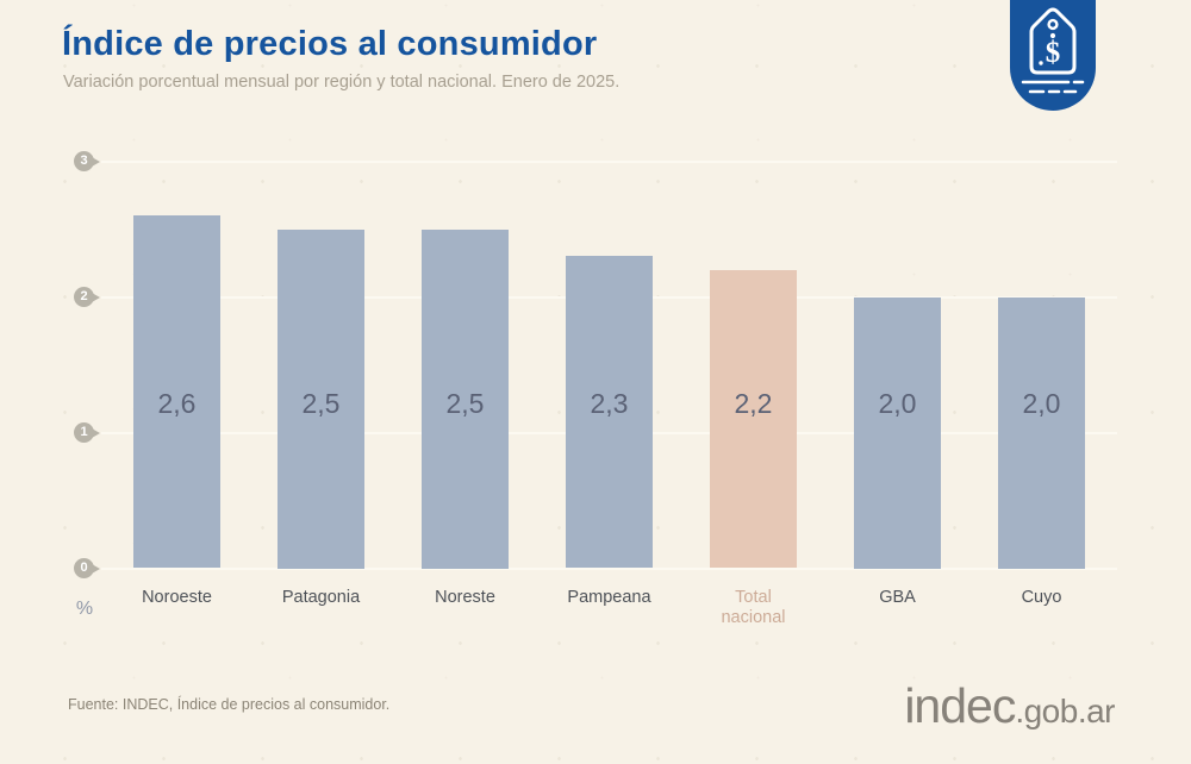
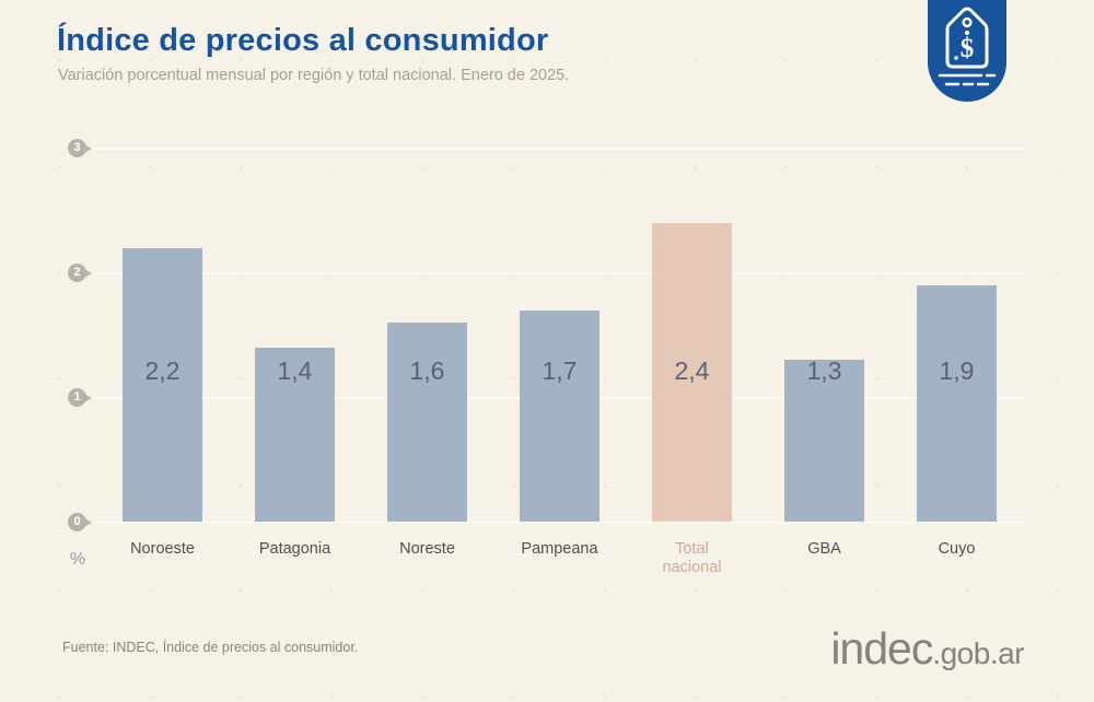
Noroeste: 2,6 -> 2,2
Patagonia: 2,5 -> 1,4
Noreste: 2,5 -> 1,6
Pampeana: 2,3 -> 1,7
Total nacional: 2,2 -> 2,4
GBA: 2,0 -> 1,3
Cuyo: 2,0 -> 1,9
